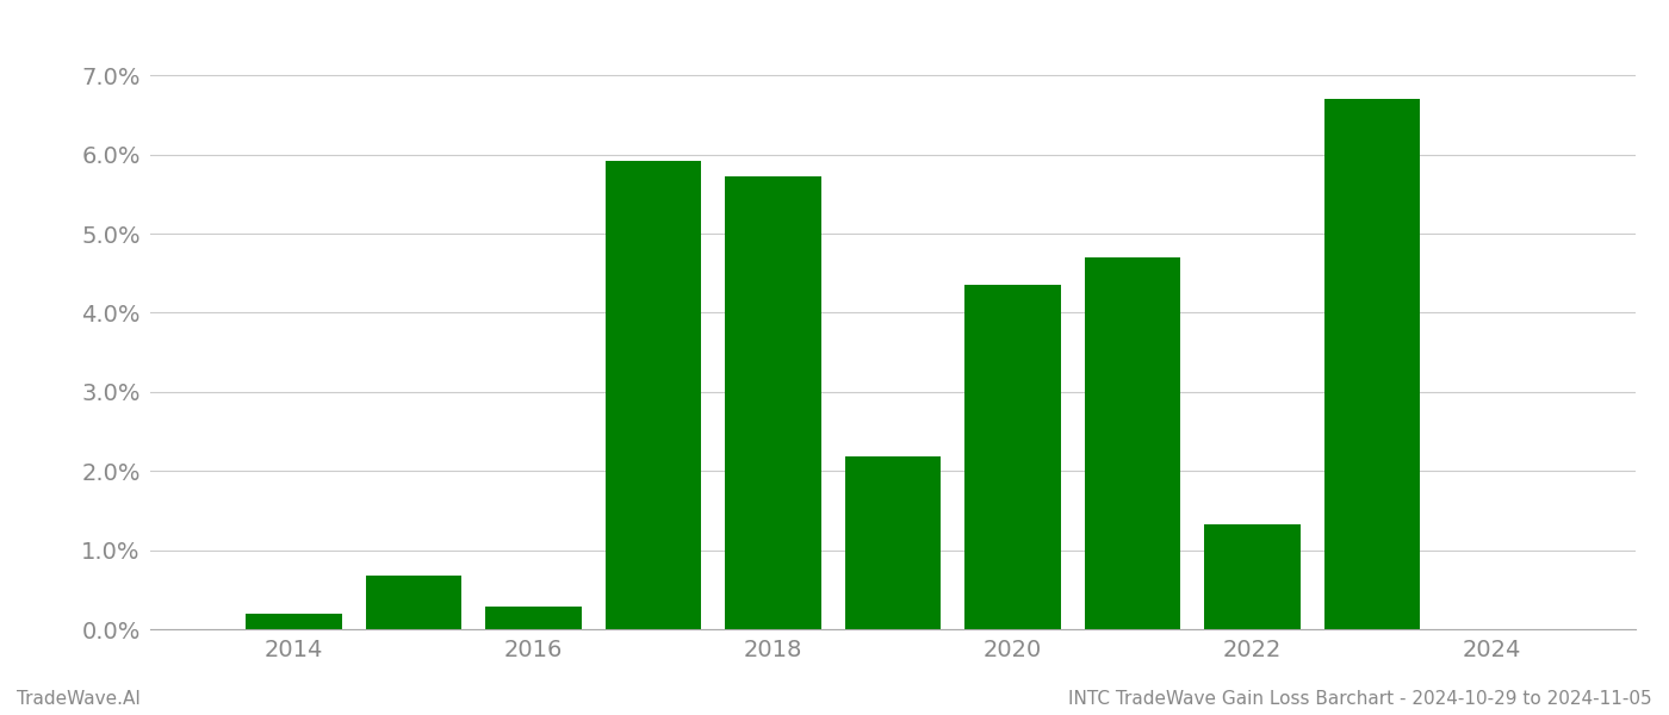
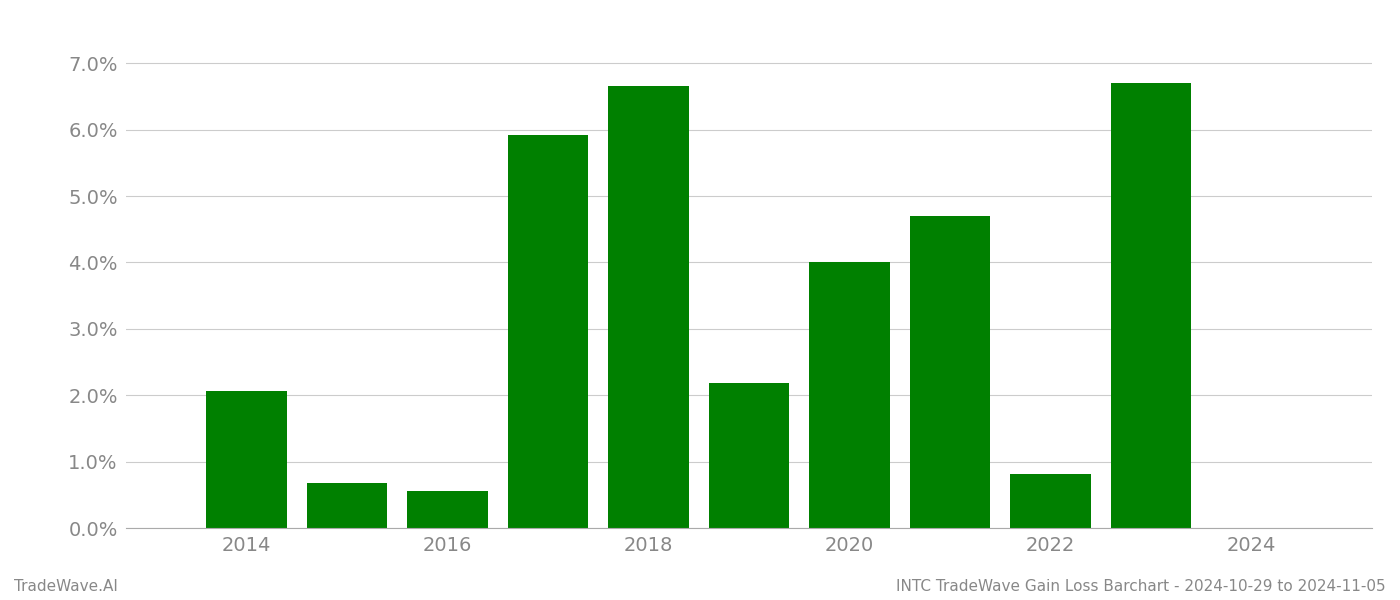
2014: 0.20% -> 2.06%
2016: 0.28% -> 0.56%
2018: 5.72% -> 6.66%
2020: 4.35% -> 4.00%
2022: 1.32% -> 0.82%
